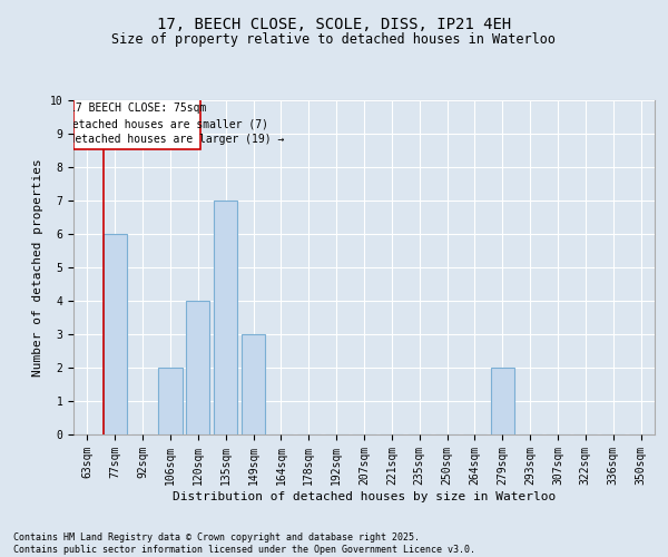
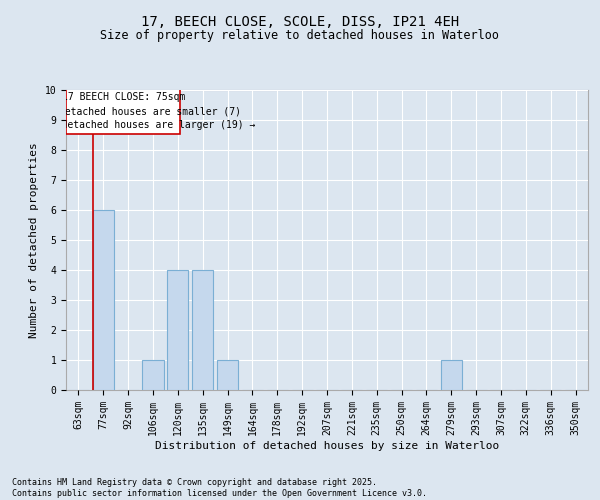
106sqm: 2 -> 1
135sqm: 7 -> 4
149sqm: 3 -> 1
279sqm: 2 -> 1
